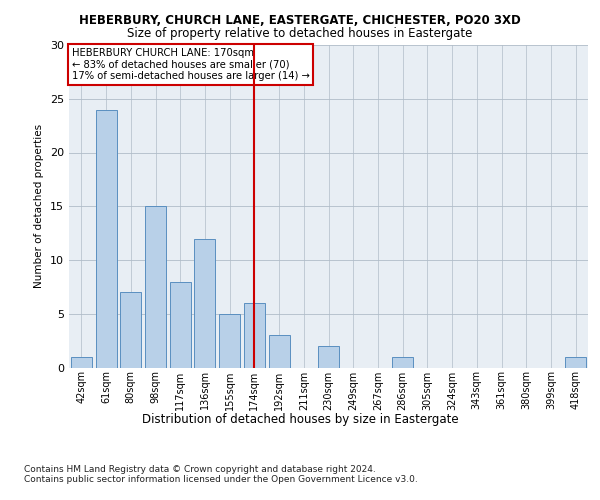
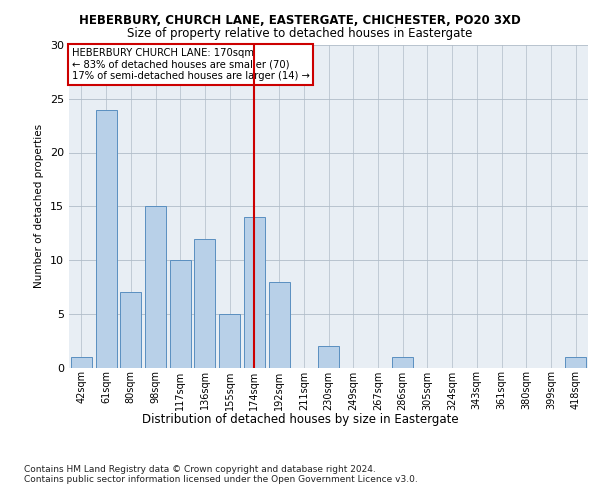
117sqm: 8 -> 10
174sqm: 6 -> 14
192sqm: 3 -> 8
